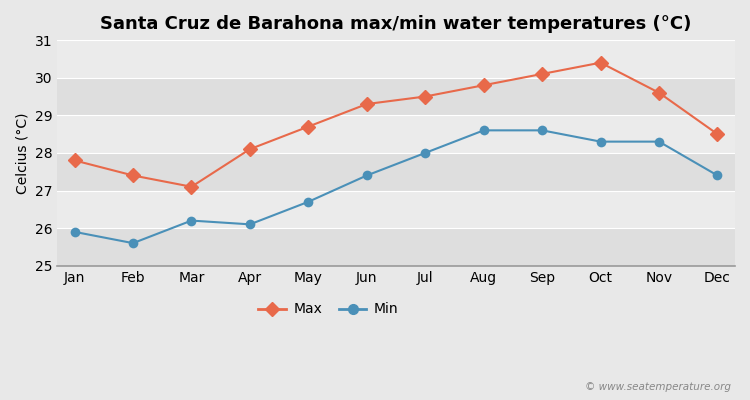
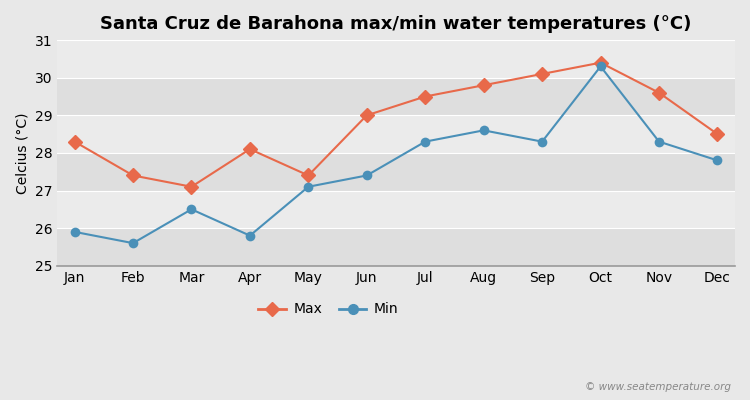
Max/Jan: 27.8 -> 28.3
Min/Mar: 26.2 -> 26.5
Min/Apr: 26.1 -> 25.8
Max/May: 28.7 -> 27.4
Min/May: 26.7 -> 27.1
Max/Jun: 29.3 -> 29.0
Min/Jul: 28.0 -> 28.3
Min/Sep: 28.6 -> 28.3
Min/Oct: 28.3 -> 30.3
Min/Dec: 27.4 -> 27.8
